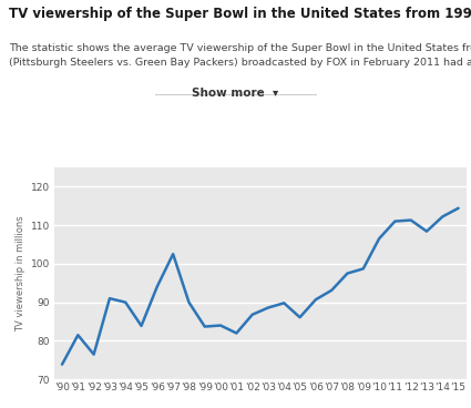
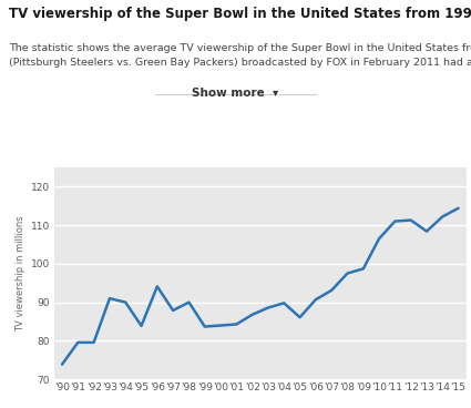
'91: 81.5 -> 79.6
'92: 76.5 -> 79.6
'97: 102.5 -> 87.9
'01: 82.0 -> 84.3
